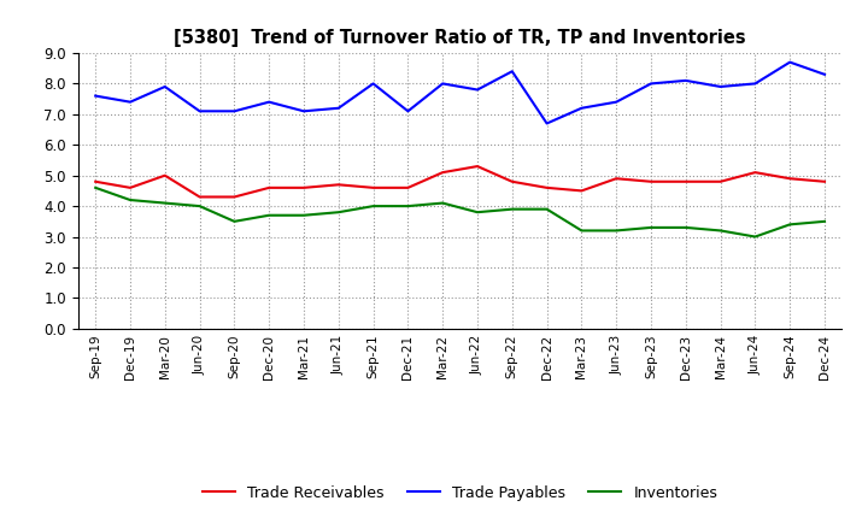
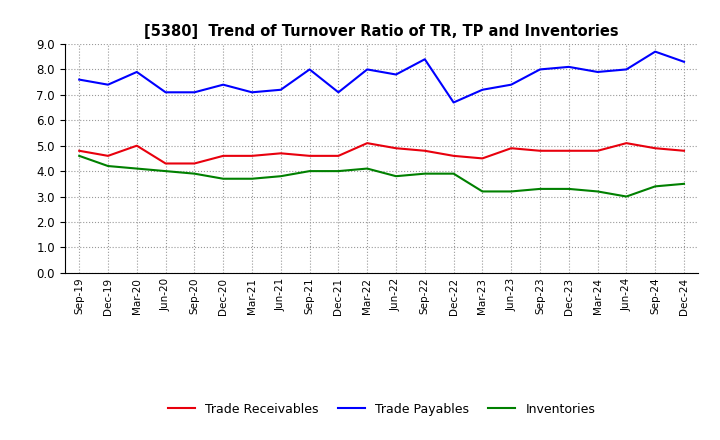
Inventories/Sep-20: 3.5 -> 3.9
Trade Receivables/Jun-22: 5.3 -> 4.9
